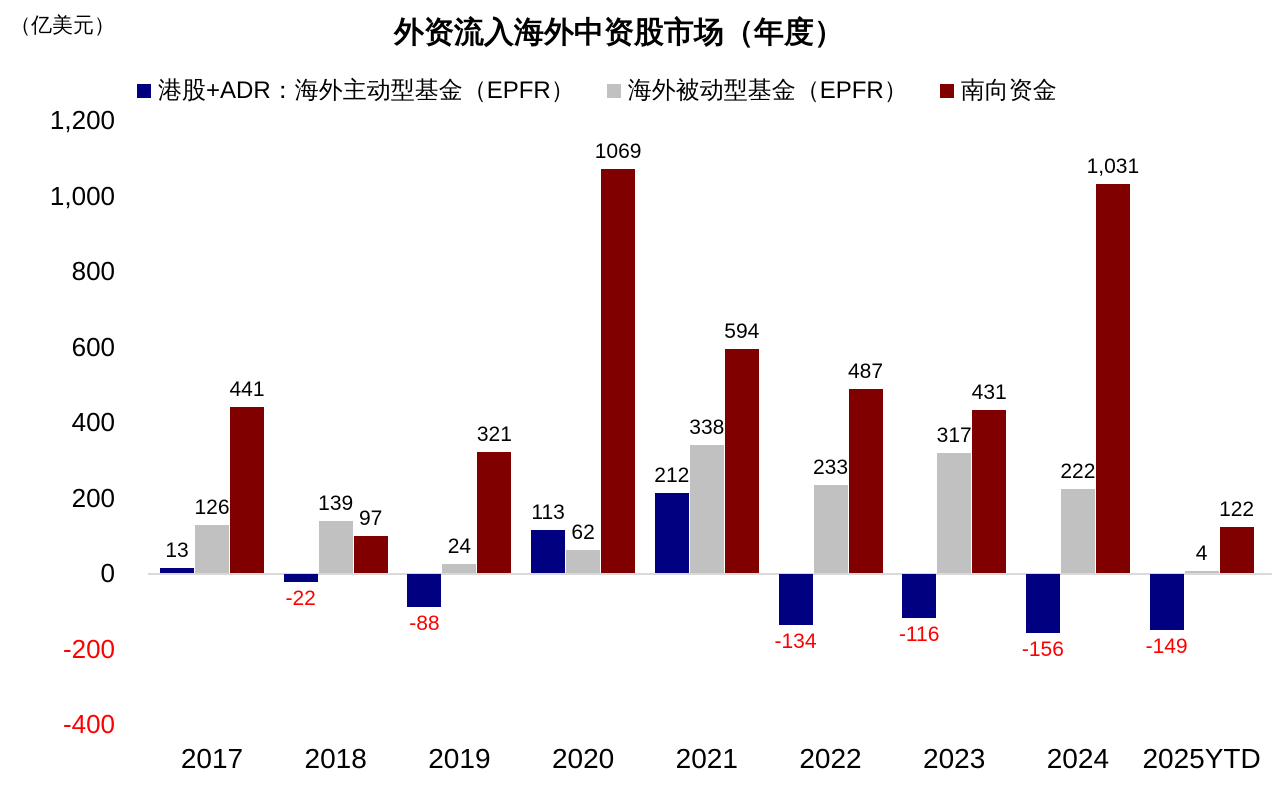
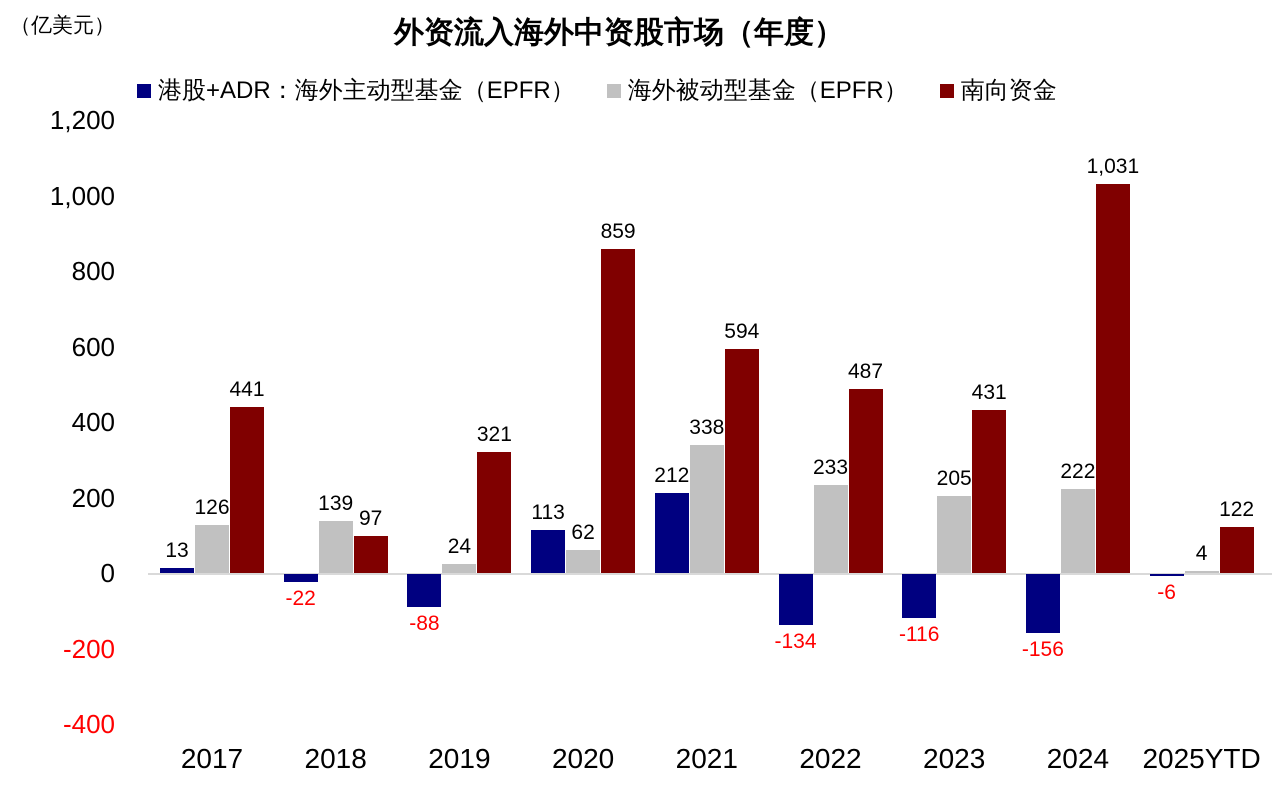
南向资金/2020: 1069 -> 859
海外被动型基金（EPFR）/2023: 317 -> 205
港股+ADR：海外主动型基金（EPFR）/2025YTD: -149 -> -6
